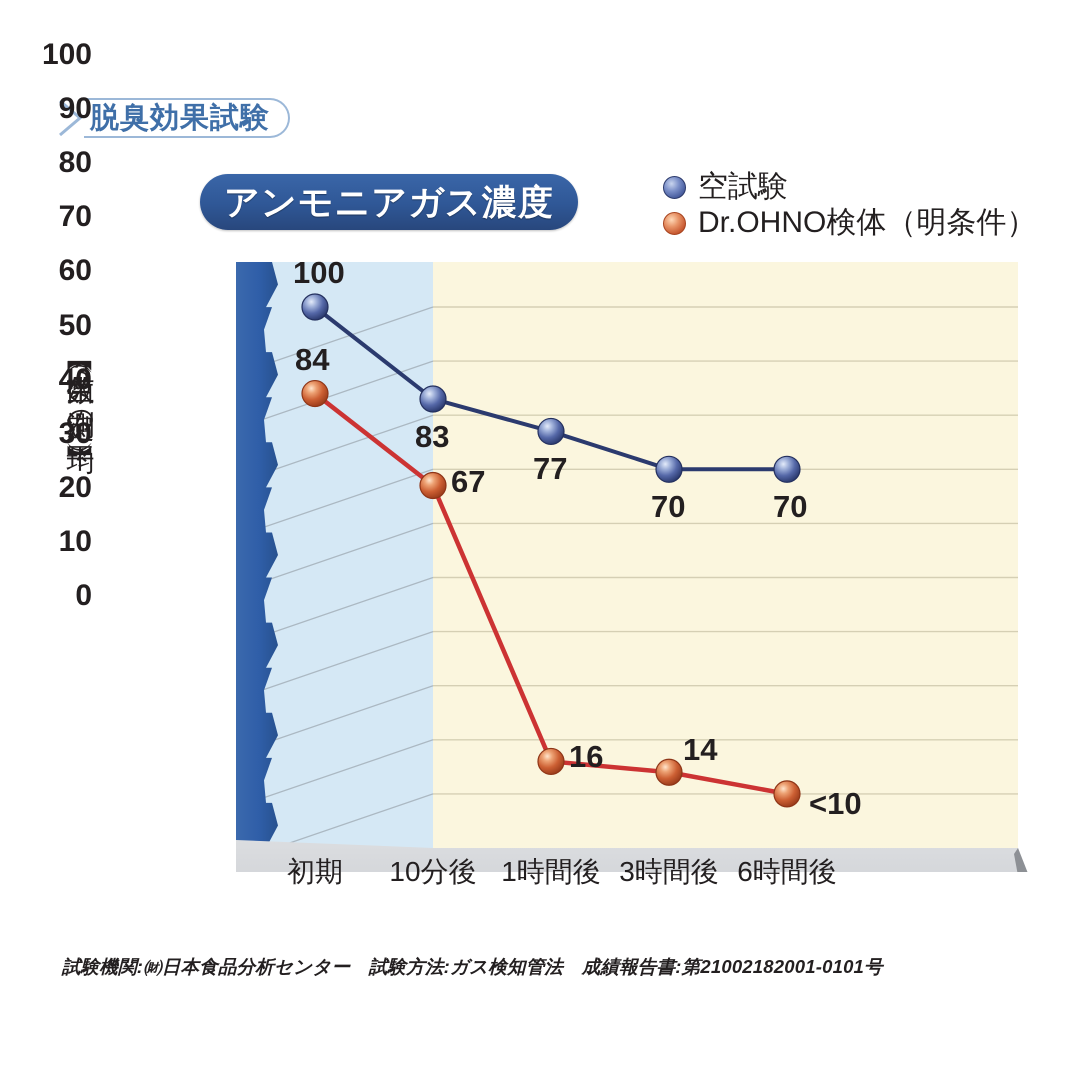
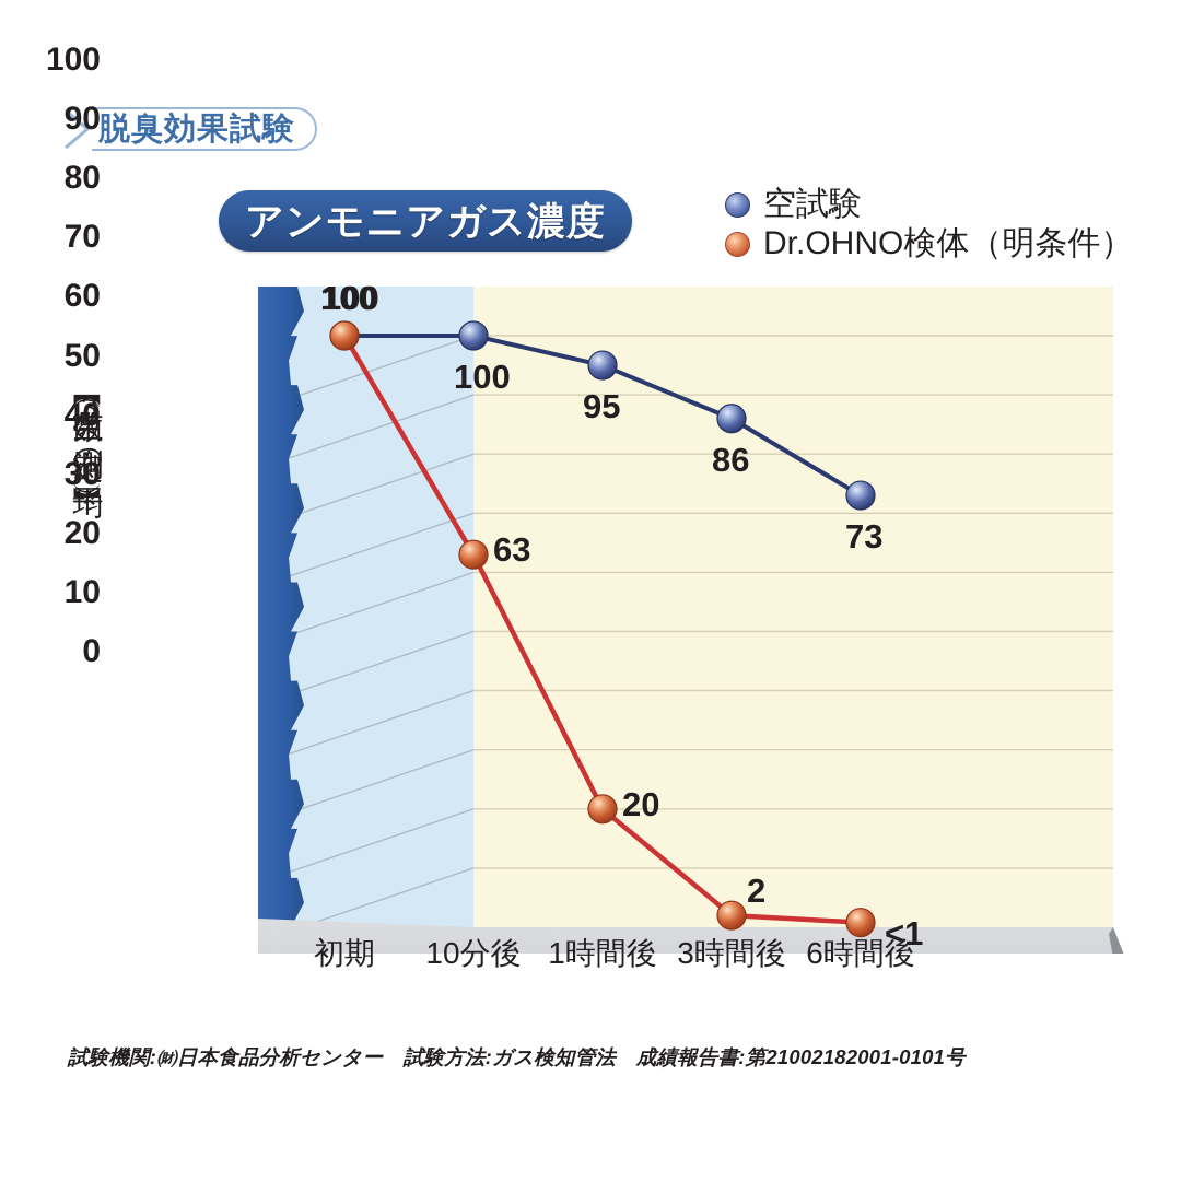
Dr.OHNO検体（明条件）/初期: 84 -> 100
空試験/10分後: 83 -> 100
Dr.OHNO検体（明条件）/10分後: 67 -> 63
空試験/1時間後: 77 -> 95
Dr.OHNO検体（明条件）/1時間後: 16 -> 20
空試験/3時間後: 70 -> 86
Dr.OHNO検体（明条件）/3時間後: 14 -> 2
空試験/6時間後: 70 -> 73
Dr.OHNO検体（明条件）/6時間後: 10 -> 1
